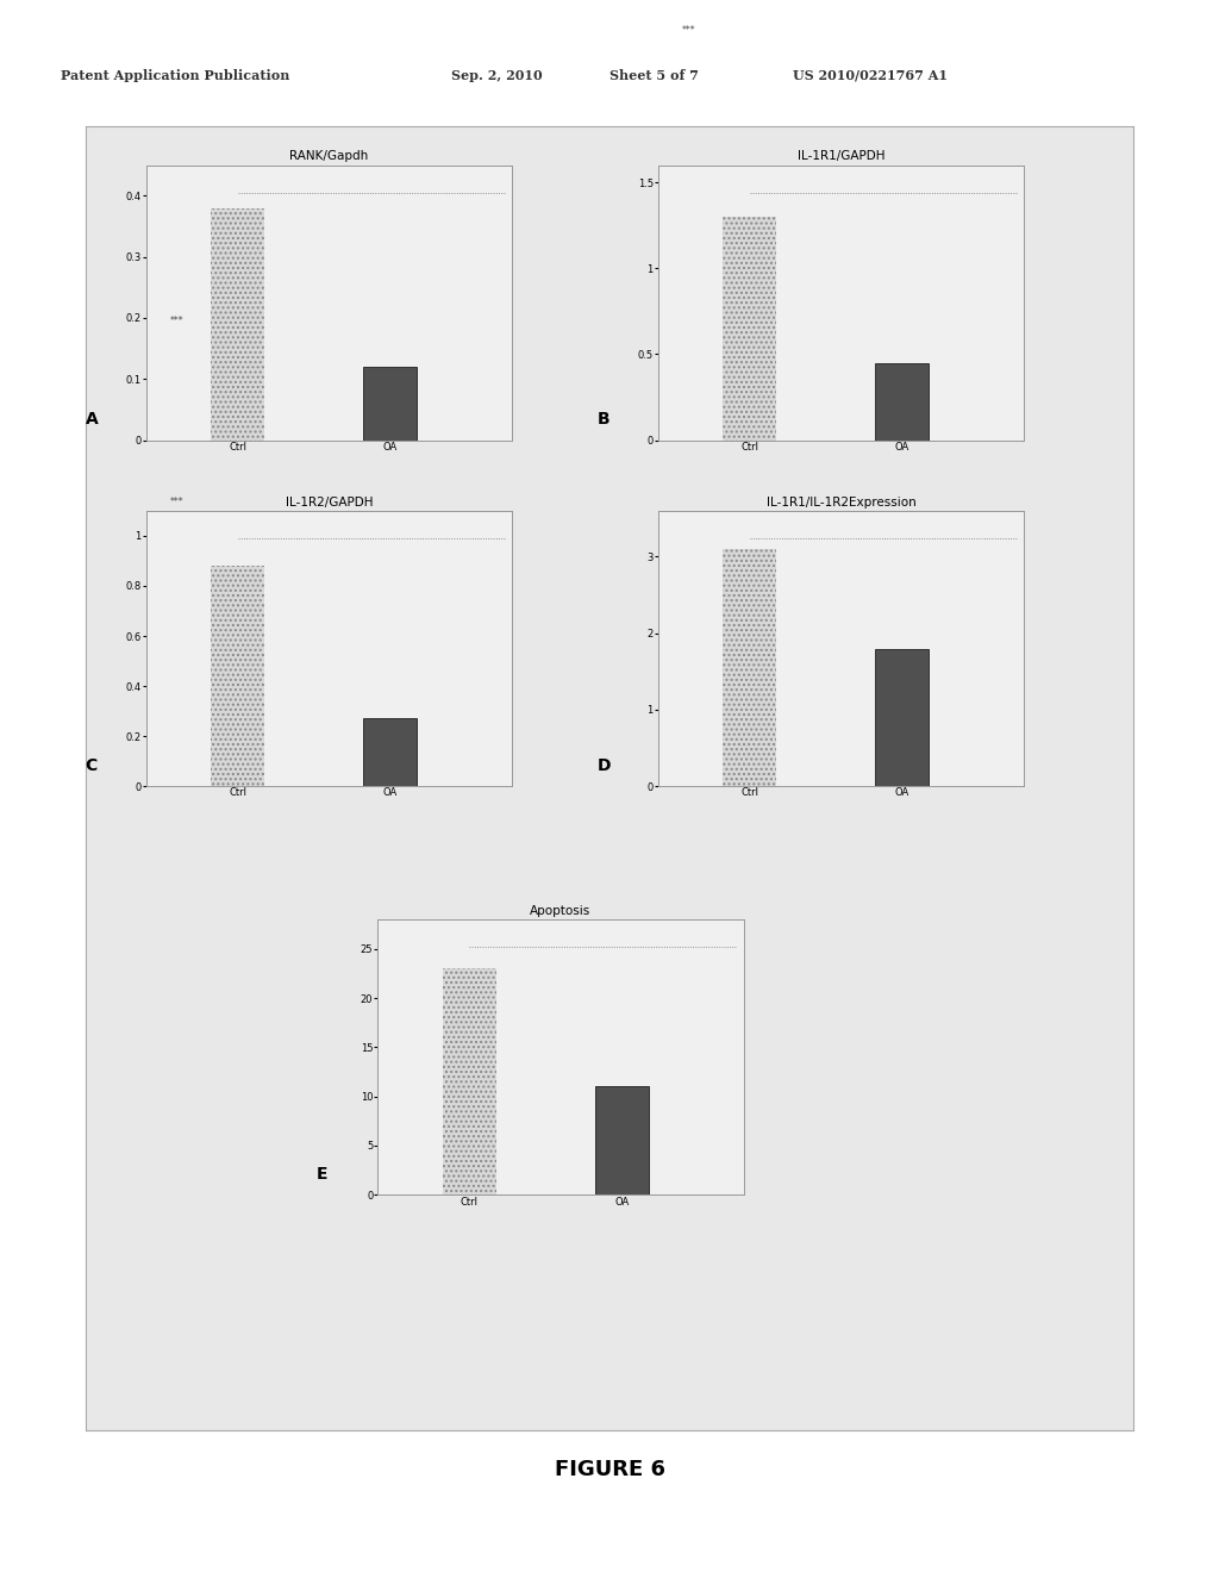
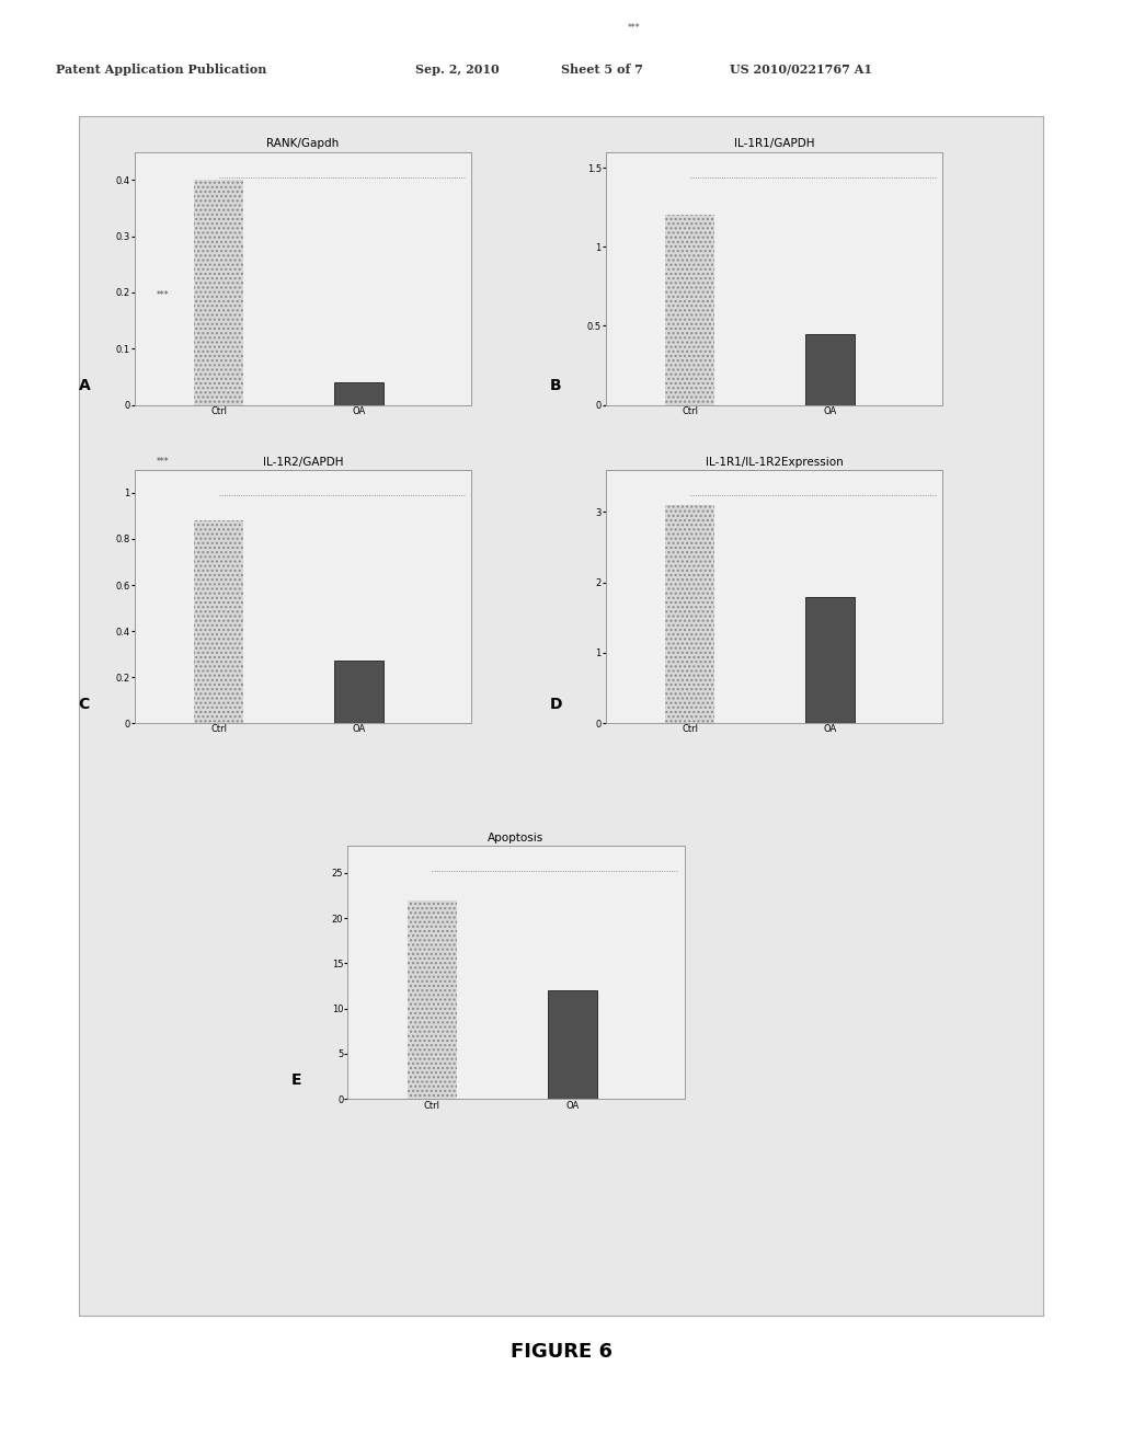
RANK/Gapdh/Ctrl: 0.38 -> 0.40
RANK/Gapdh/OA: 0.12 -> 0.04
IL-1R1/GAPDH/Ctrl: 1.30 -> 1.20
Apoptosis/Ctrl: 23 -> 22
Apoptosis/OA: 11 -> 12
